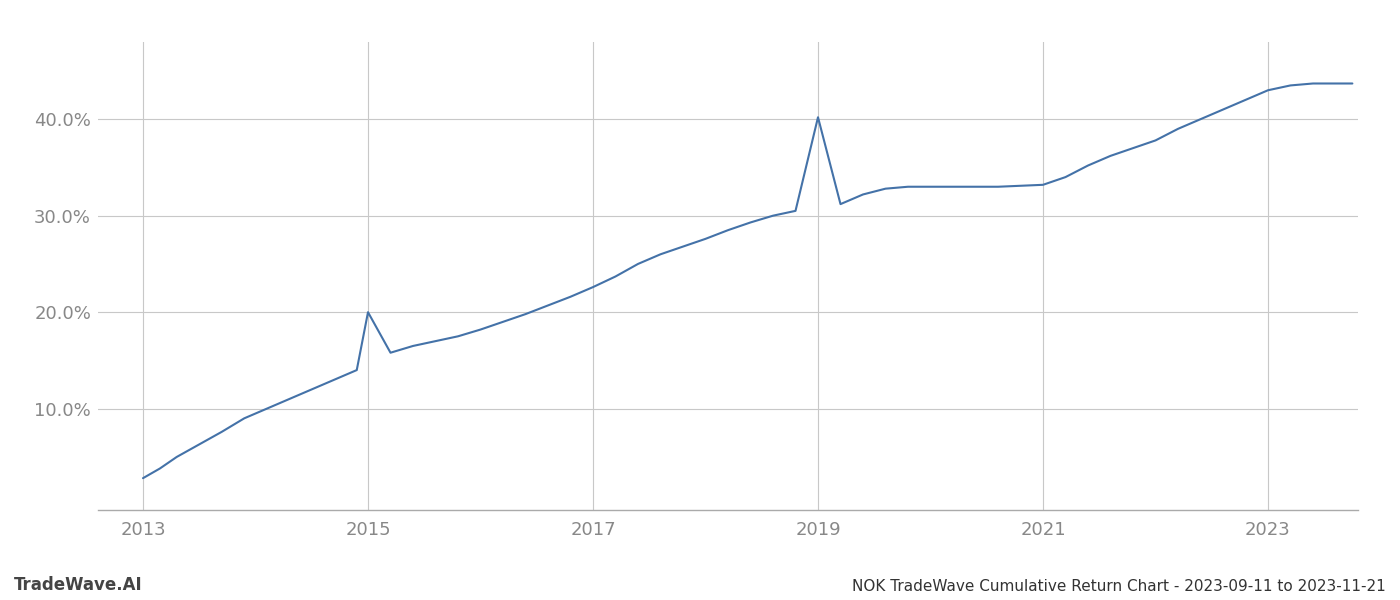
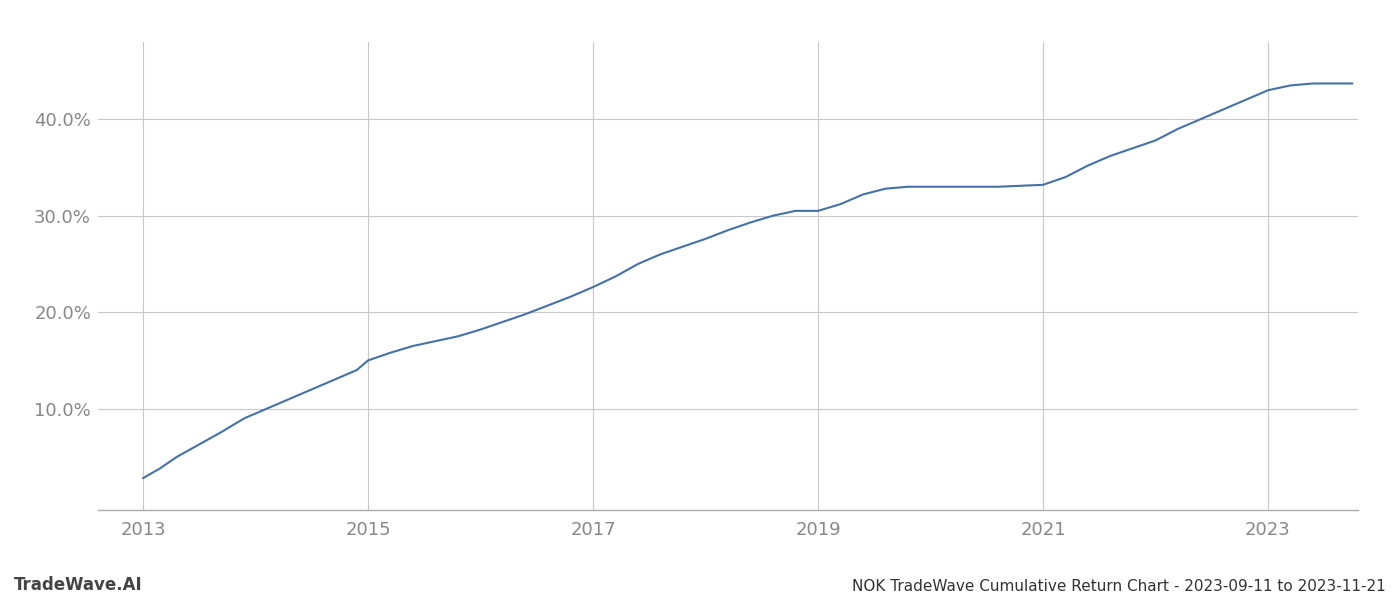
2015: 20.0% -> 15.0%
2019: 40.2% -> 30.5%
